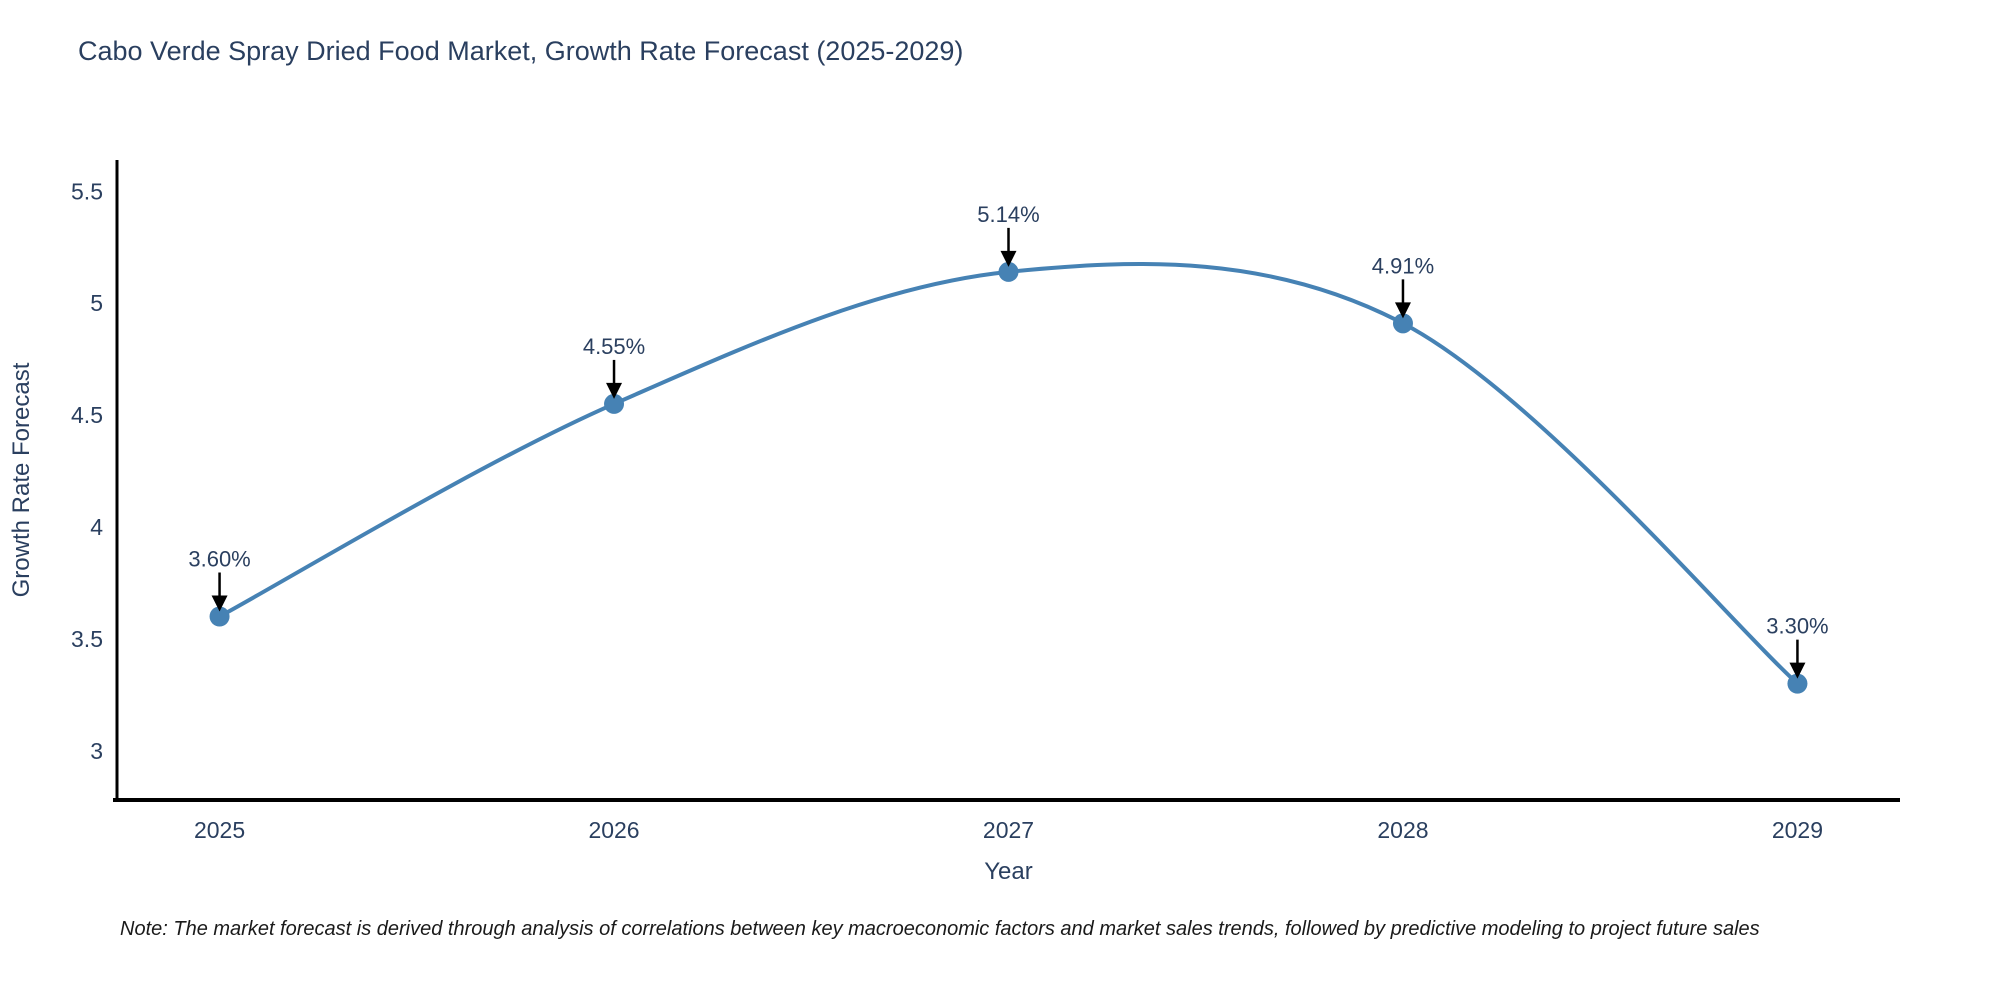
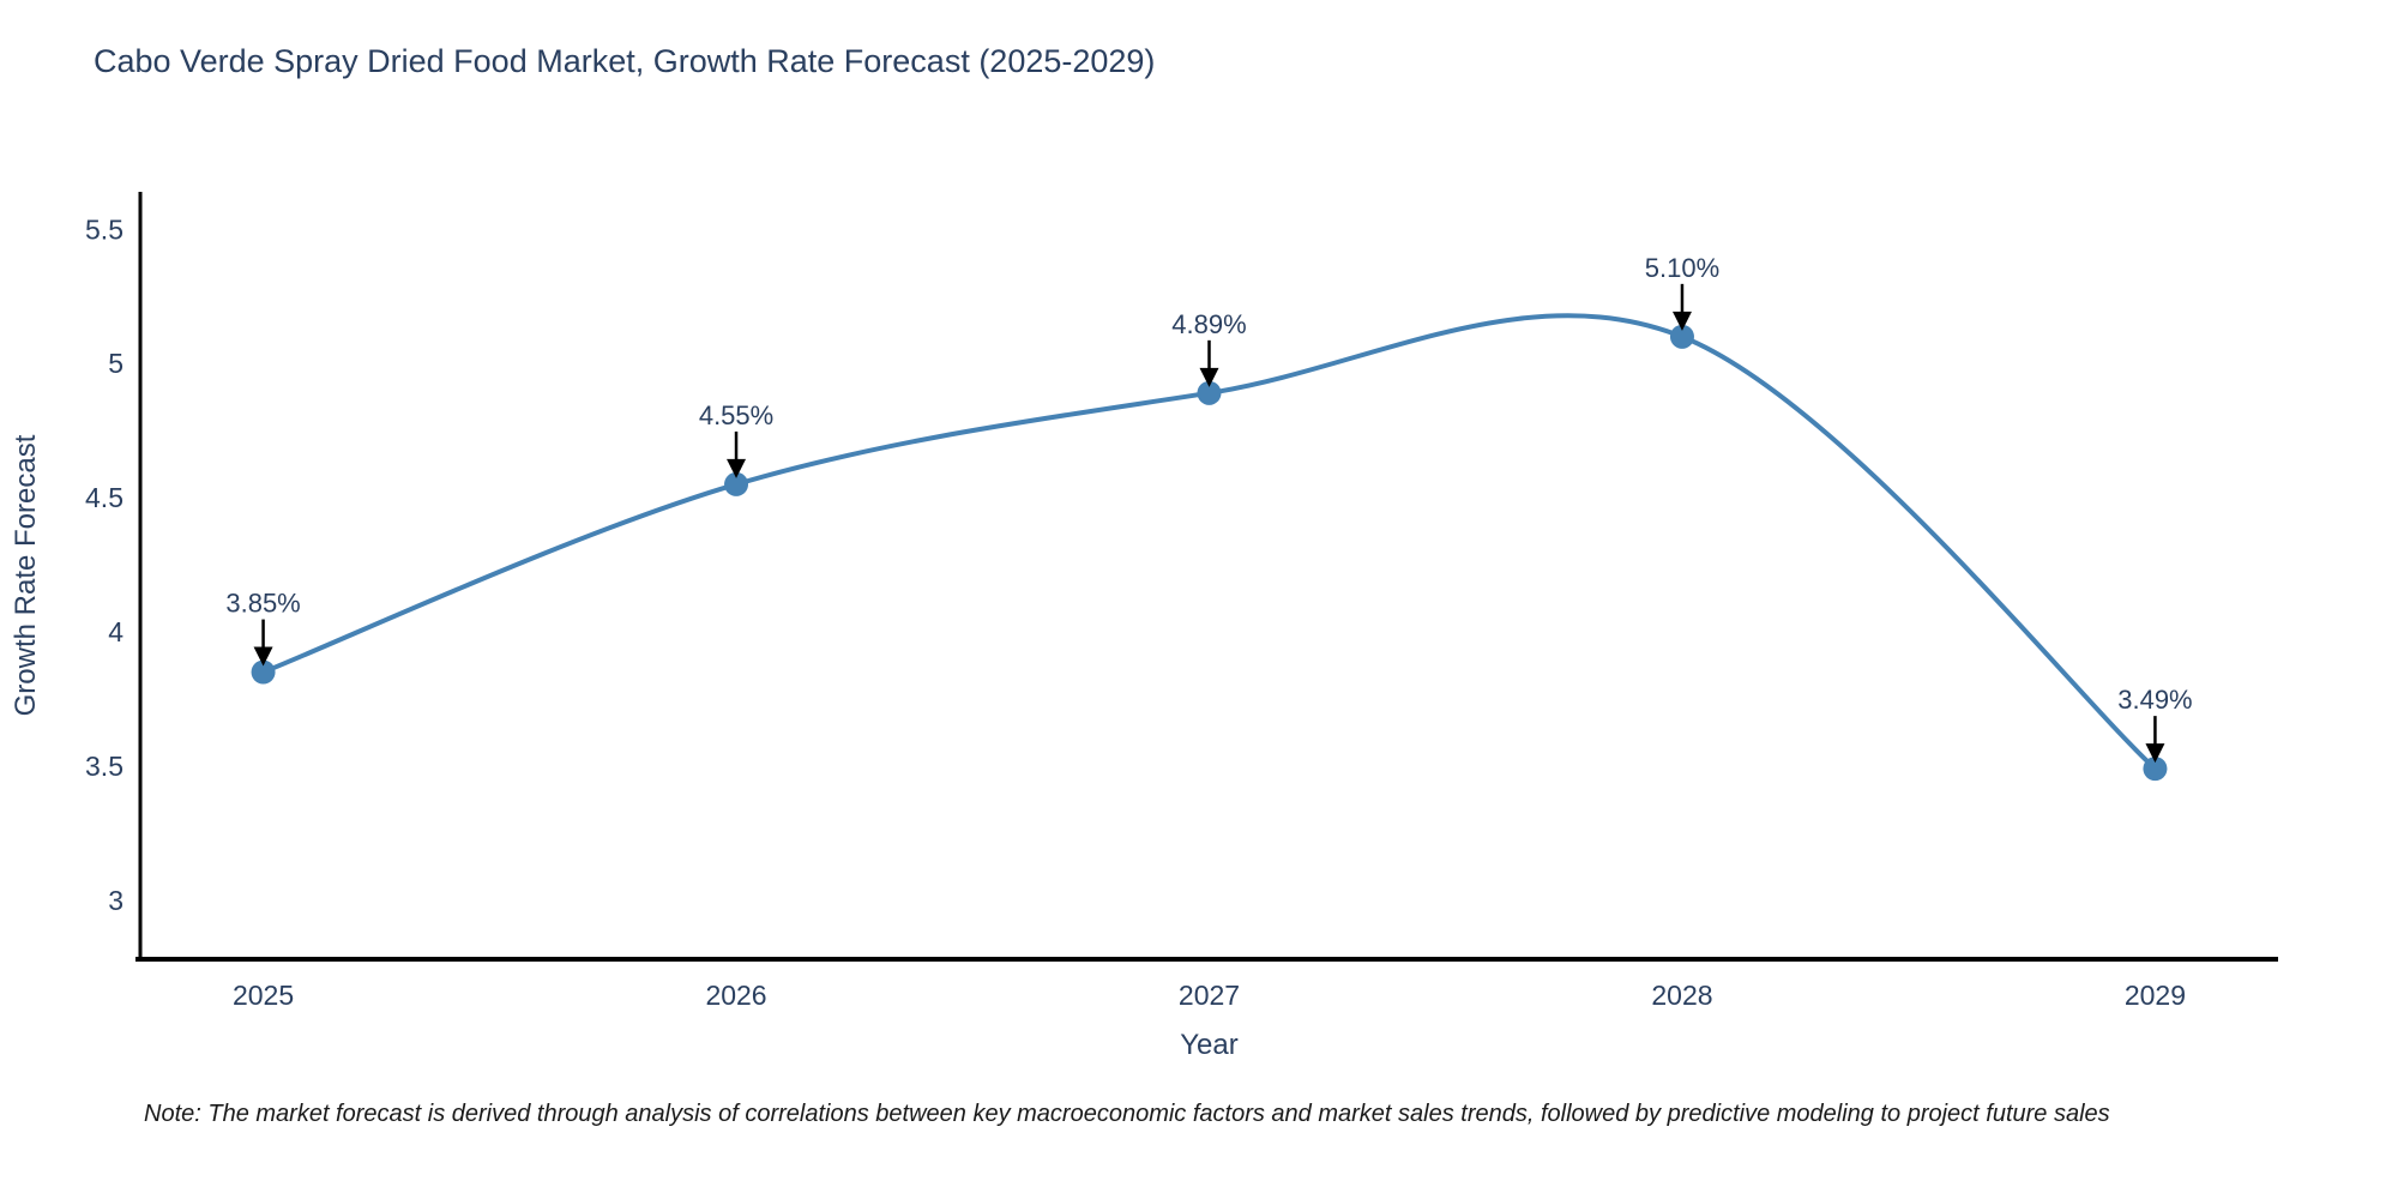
2025: 3.60% -> 3.85%
2027: 5.14% -> 4.89%
2028: 4.91% -> 5.10%
2029: 3.30% -> 3.49%
